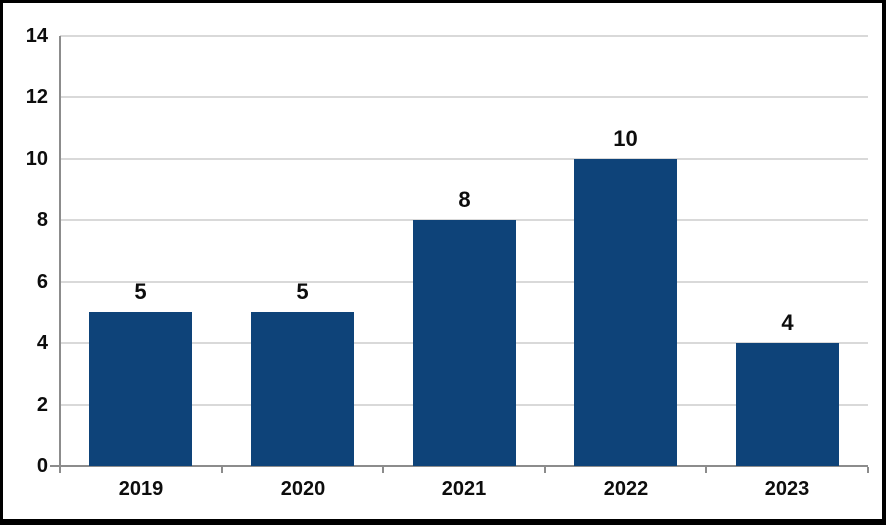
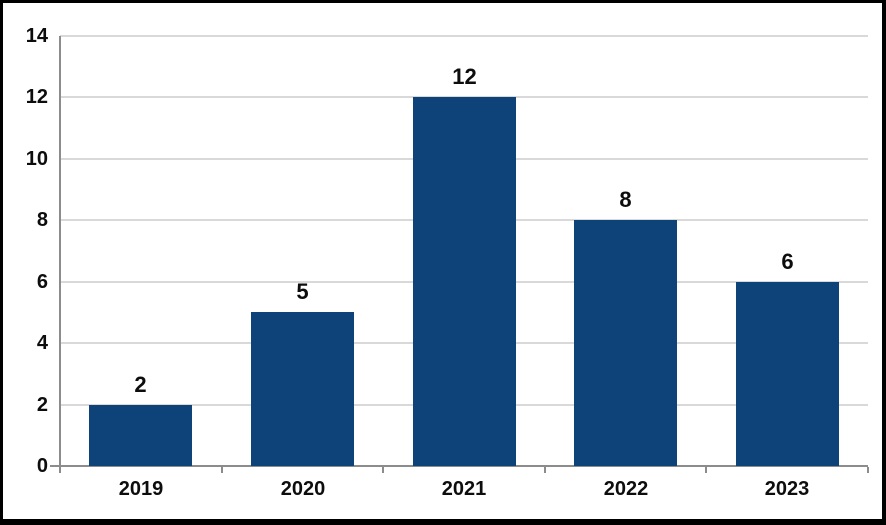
2019: 5 -> 2
2021: 8 -> 12
2022: 10 -> 8
2023: 4 -> 6
